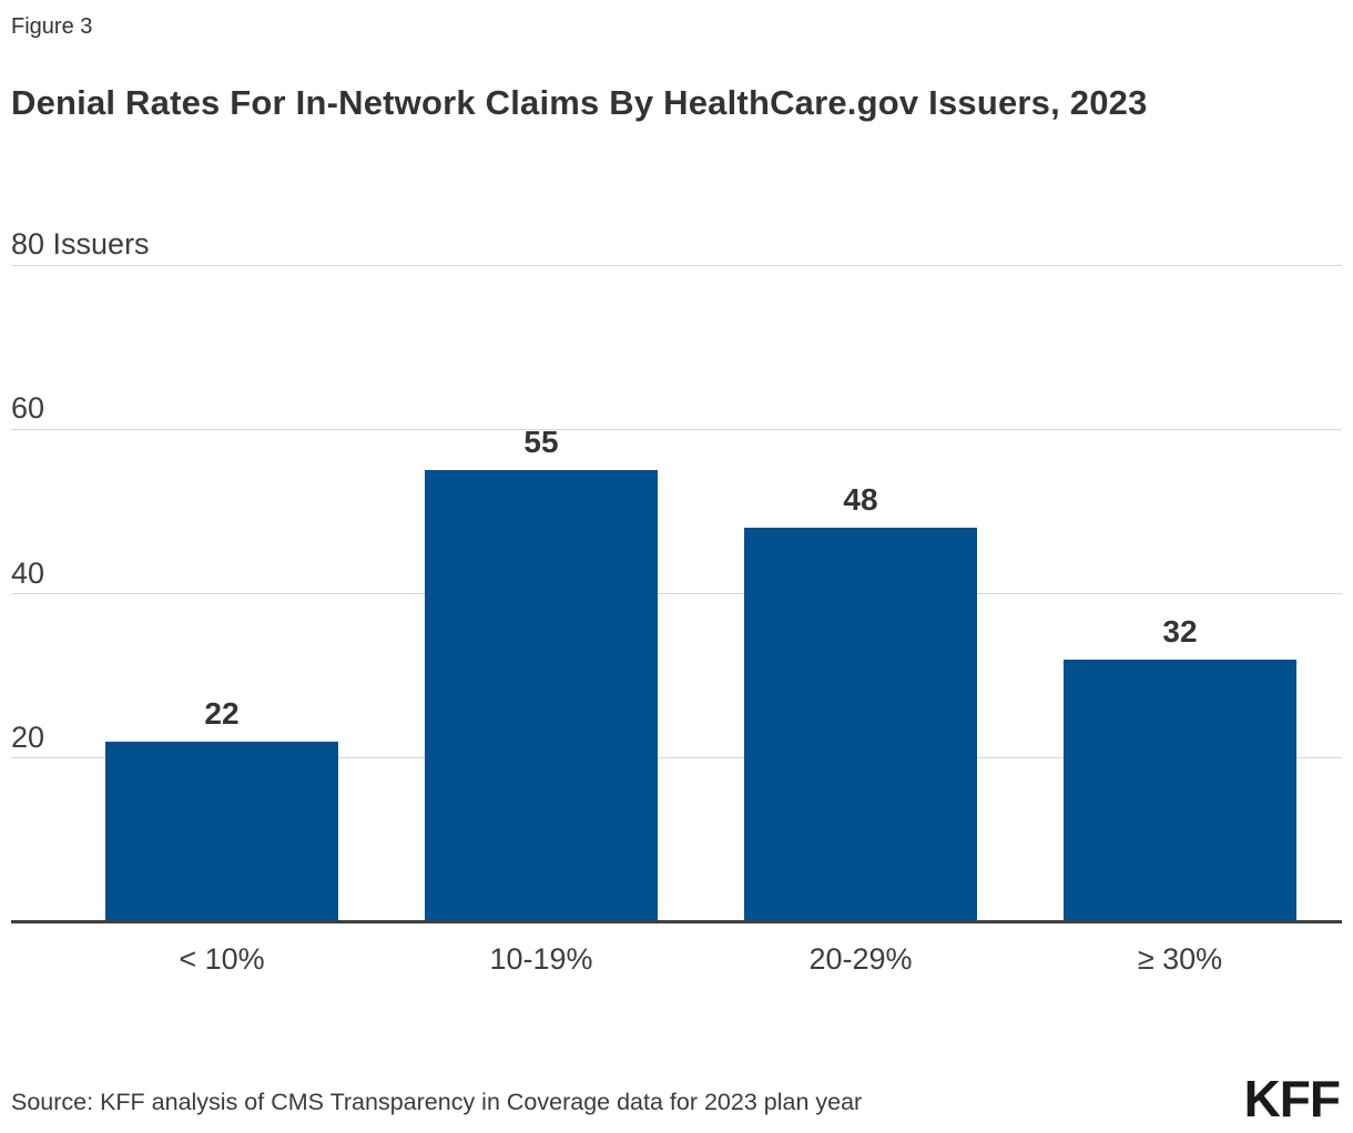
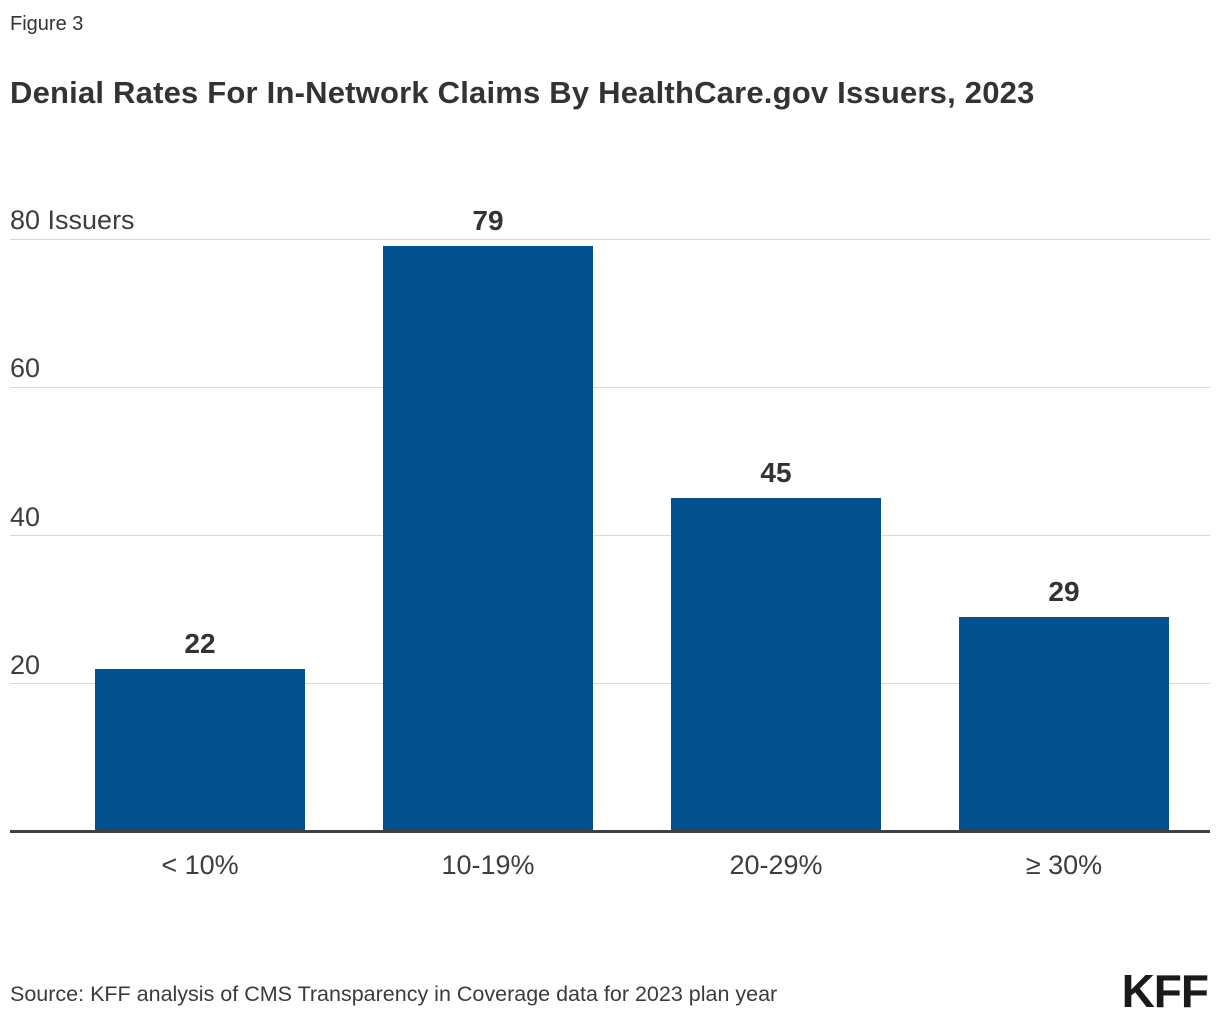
10-19%: 55 -> 79
20-29%: 48 -> 45
≥ 30%: 32 -> 29
